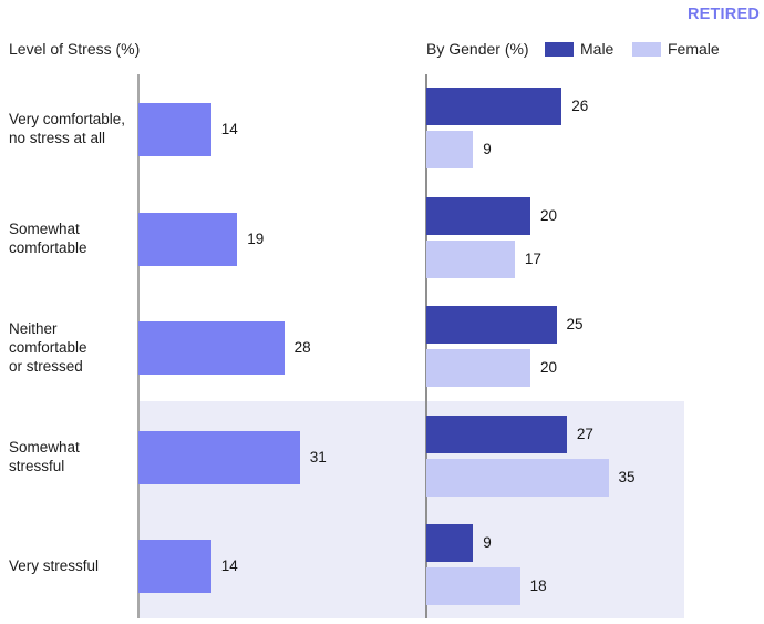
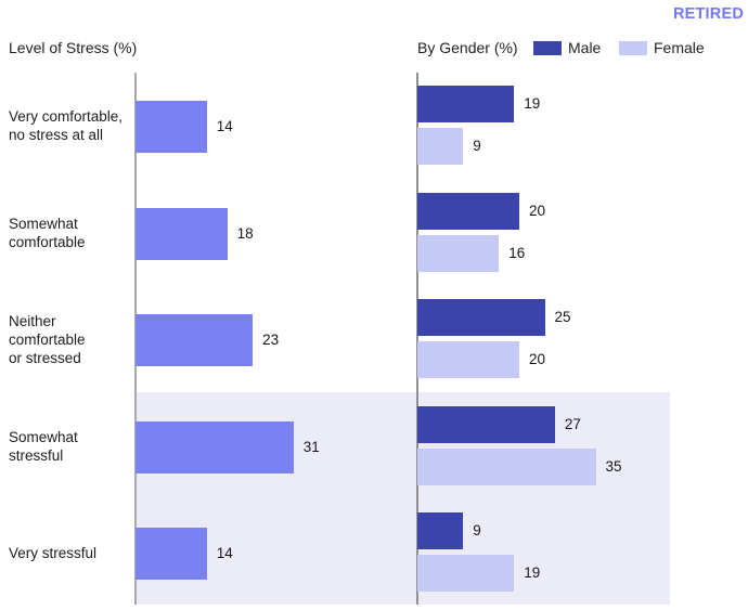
Level of Stress (%)/Somewhat comfortable: 19 -> 18
Level of Stress (%)/Neither comfortable or stressed: 28 -> 23
By Gender (%)/Male/Very comfortable, no stress at all: 26 -> 19
By Gender (%)/Female/Somewhat comfortable: 17 -> 16
By Gender (%)/Female/Very stressful: 18 -> 19
